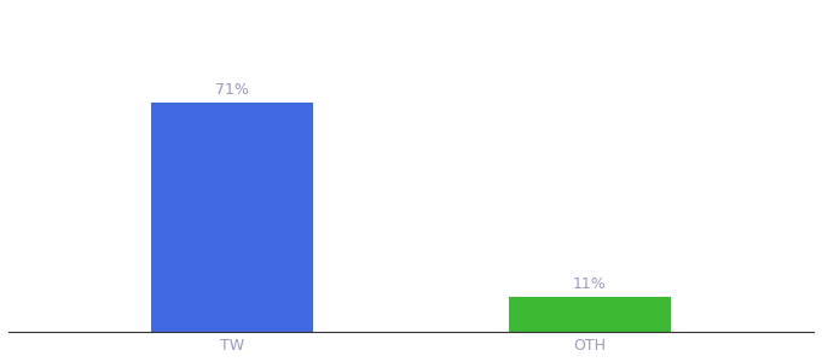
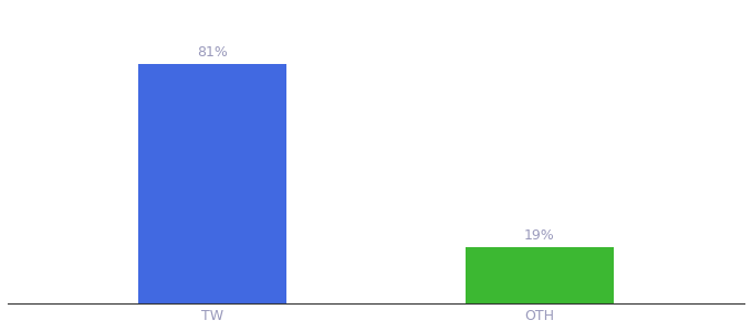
TW: 71% -> 81%
OTH: 11% -> 19%
